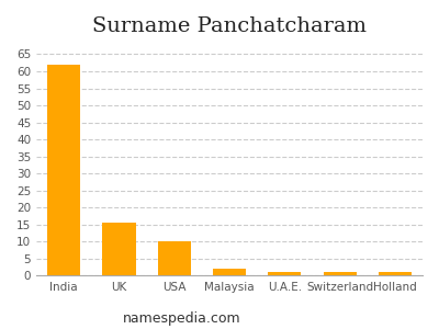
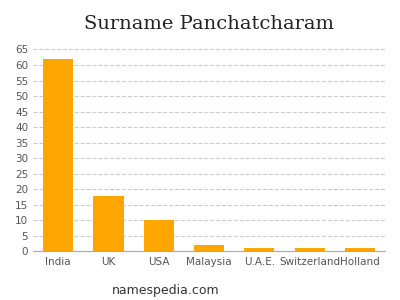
UK: 15.5 -> 18.0
